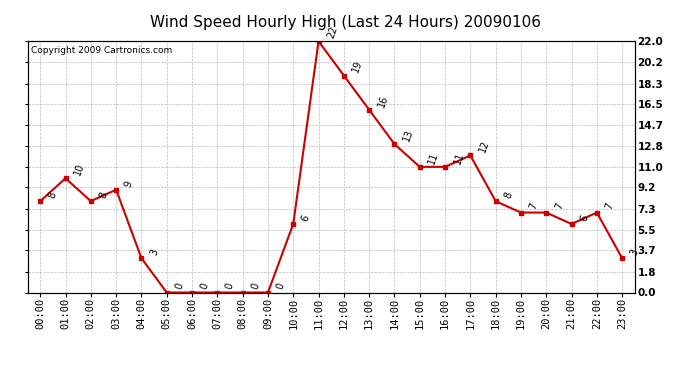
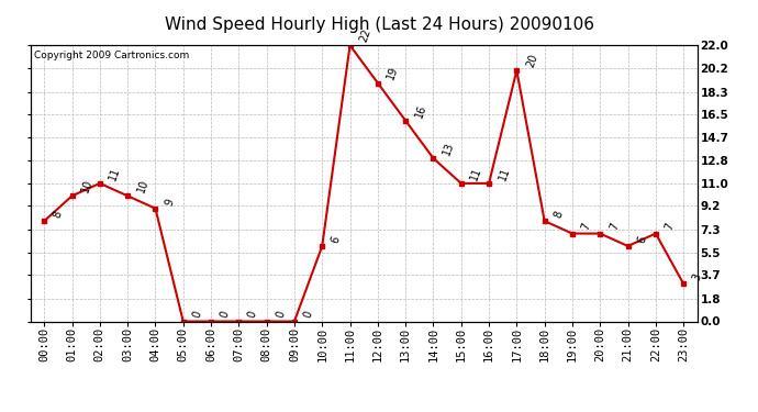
02:00: 8 -> 11
03:00: 9 -> 10
04:00: 3 -> 9
17:00: 12 -> 20
